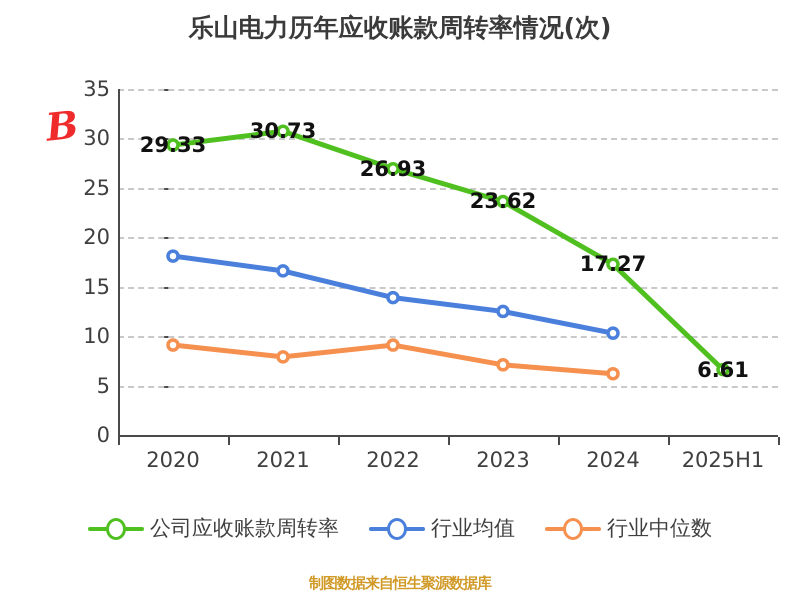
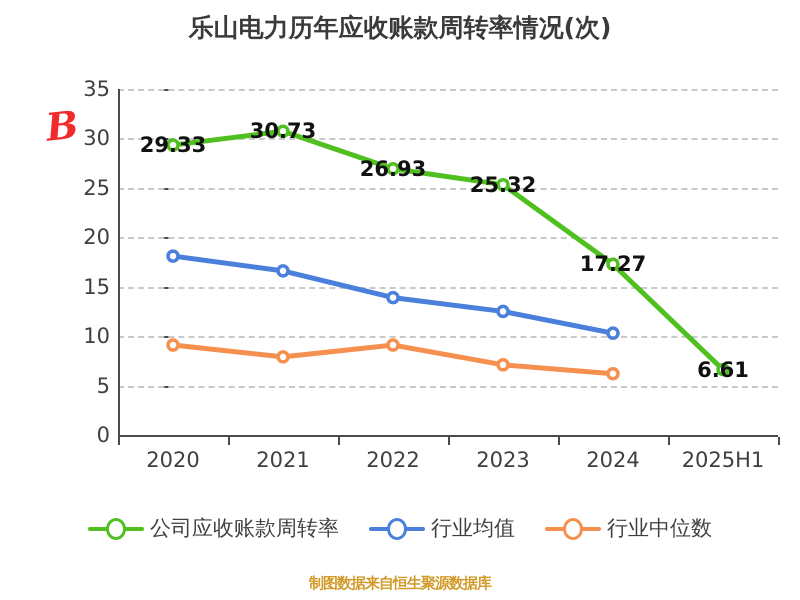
公司应收账款周转率/2023: 23.62 -> 25.32
